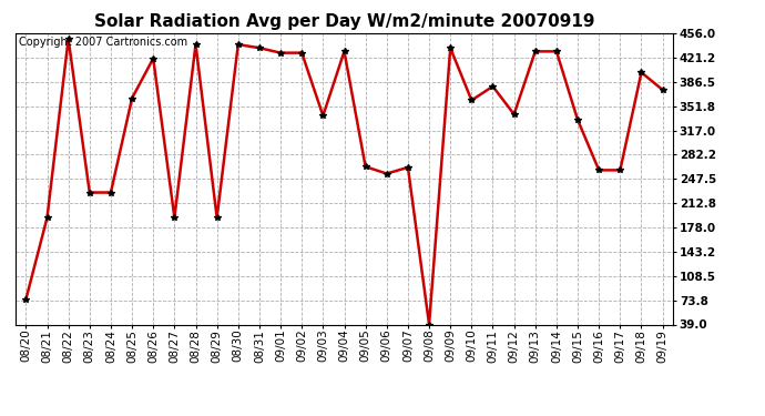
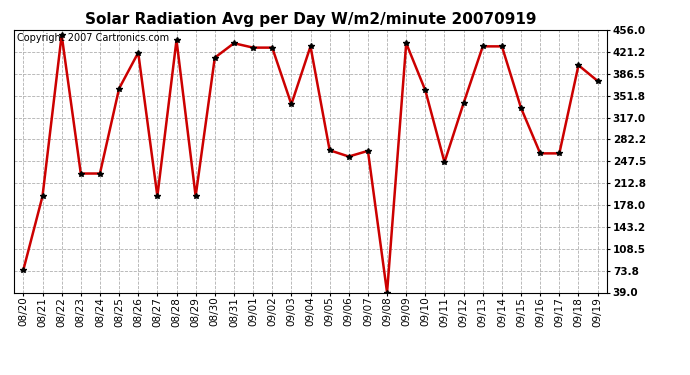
08/30: 440 -> 412
09/11: 380 -> 246
